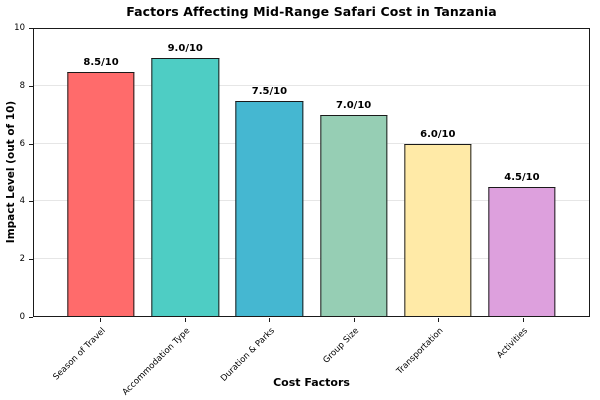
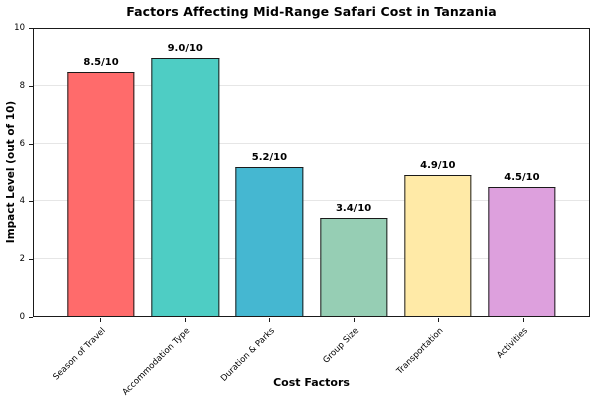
Duration & Parks: 7.5 -> 5.2
Group Size: 7.0 -> 3.4
Transportation: 6.0 -> 4.9
